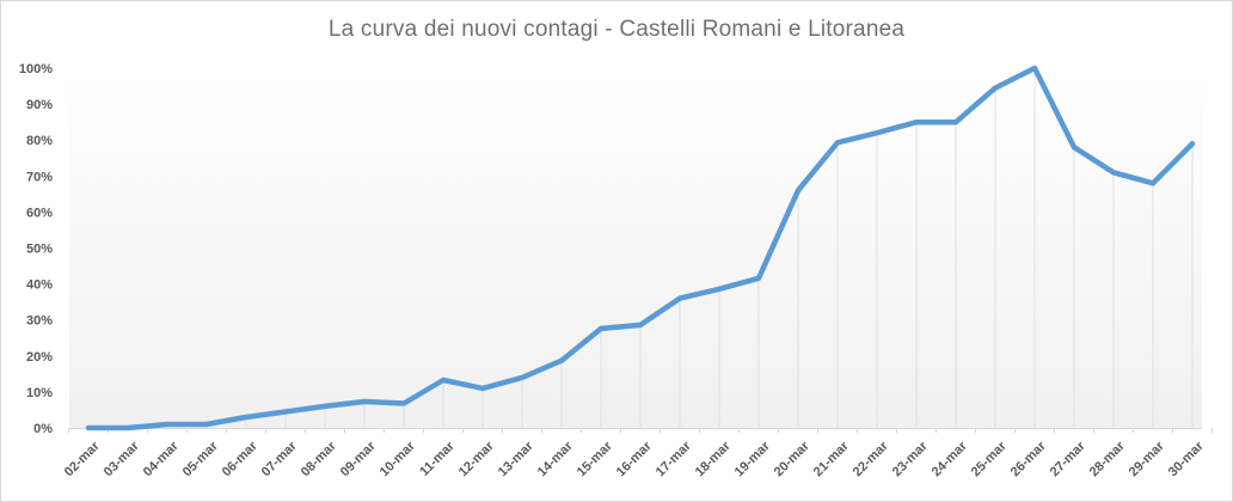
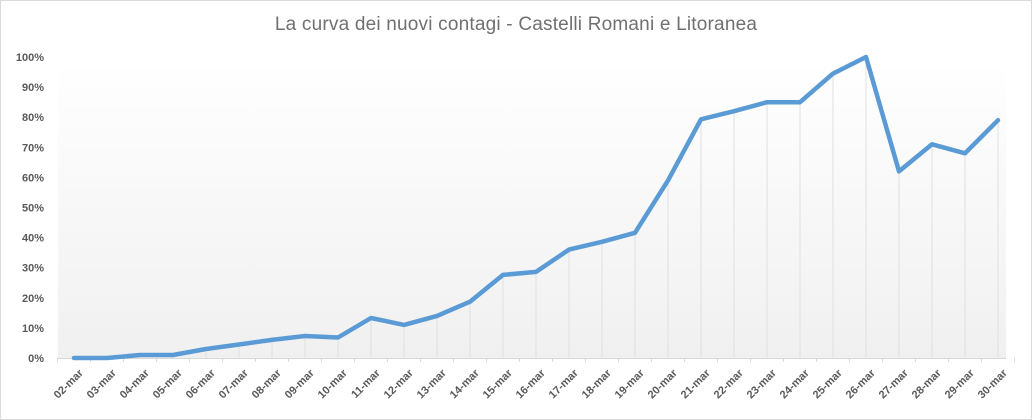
20-mar: 66% -> 59%
27-mar: 78% -> 62%
